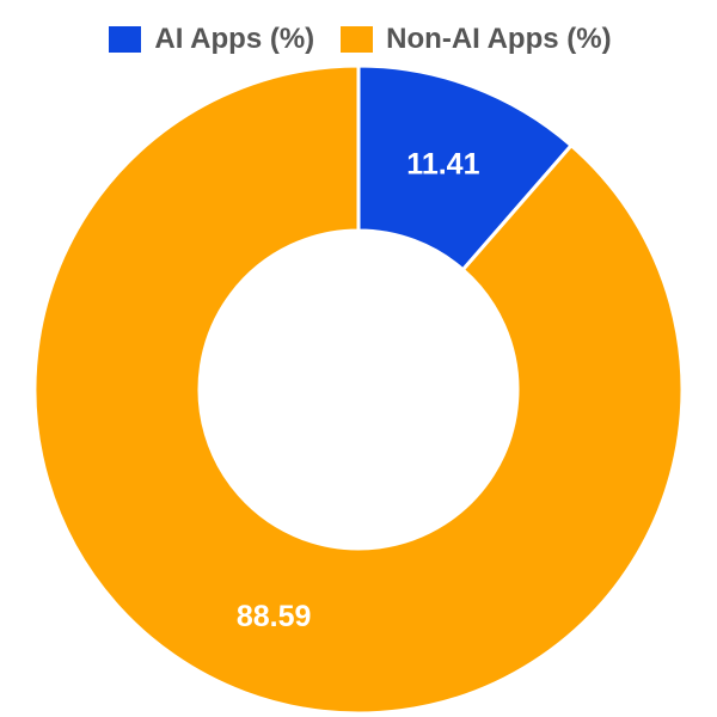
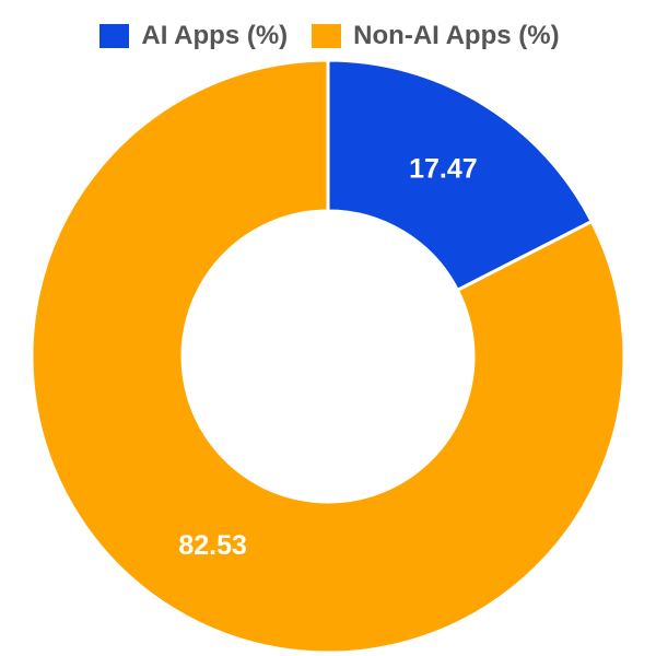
AI Apps (%): 11.41 -> 17.47
Non-AI Apps (%): 88.59 -> 82.53
